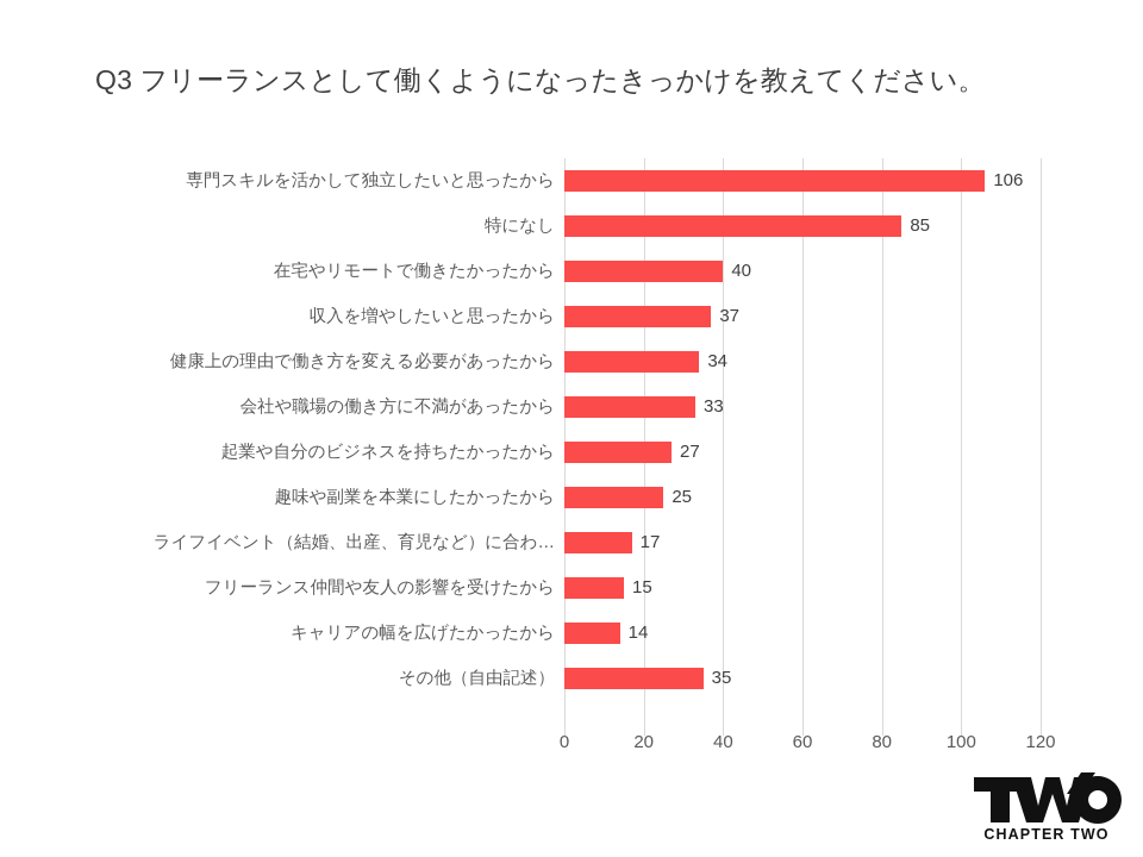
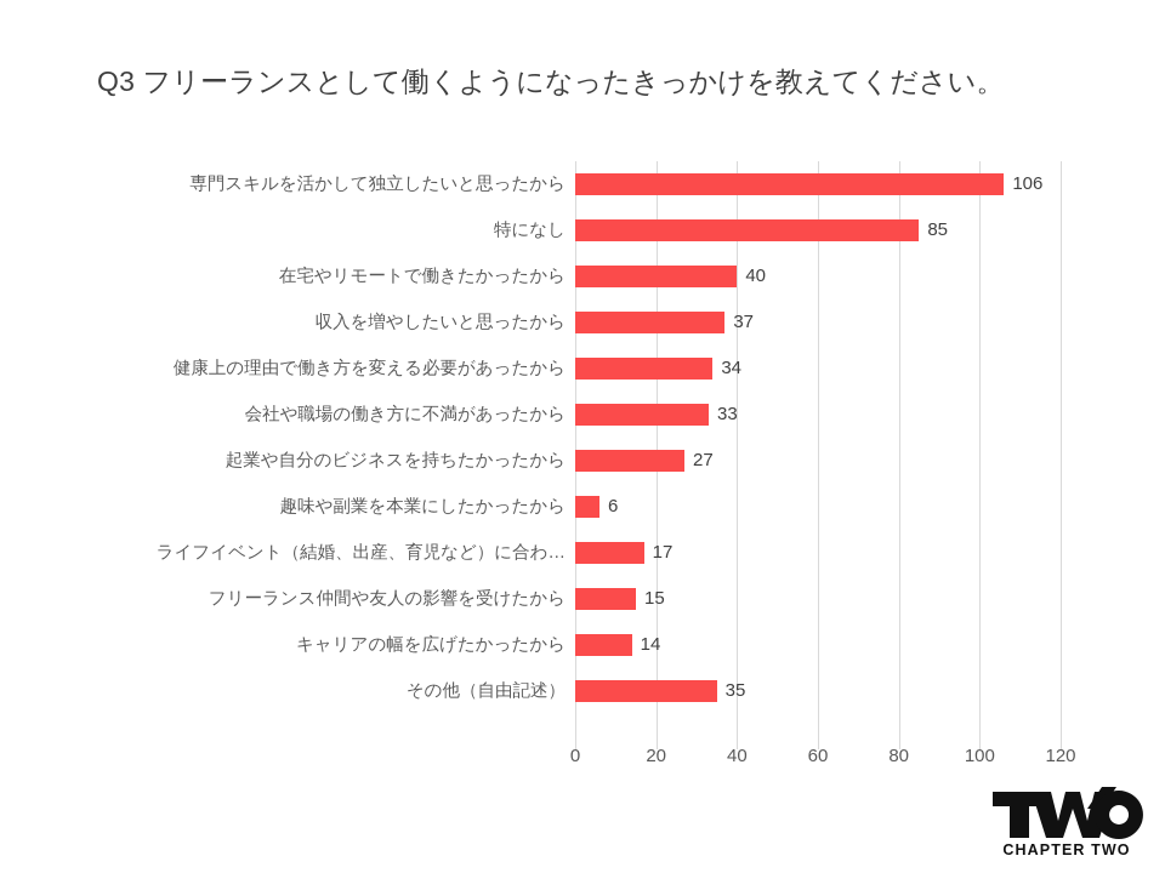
趣味や副業を本業にしたかったから: 25 -> 6
